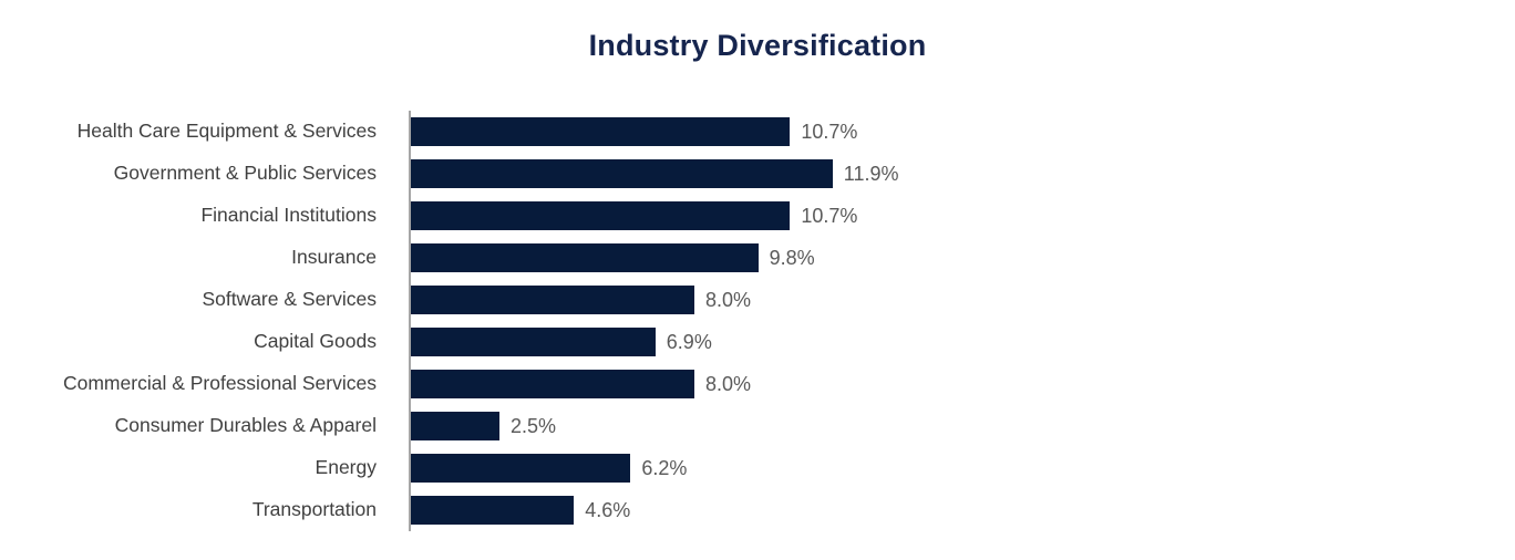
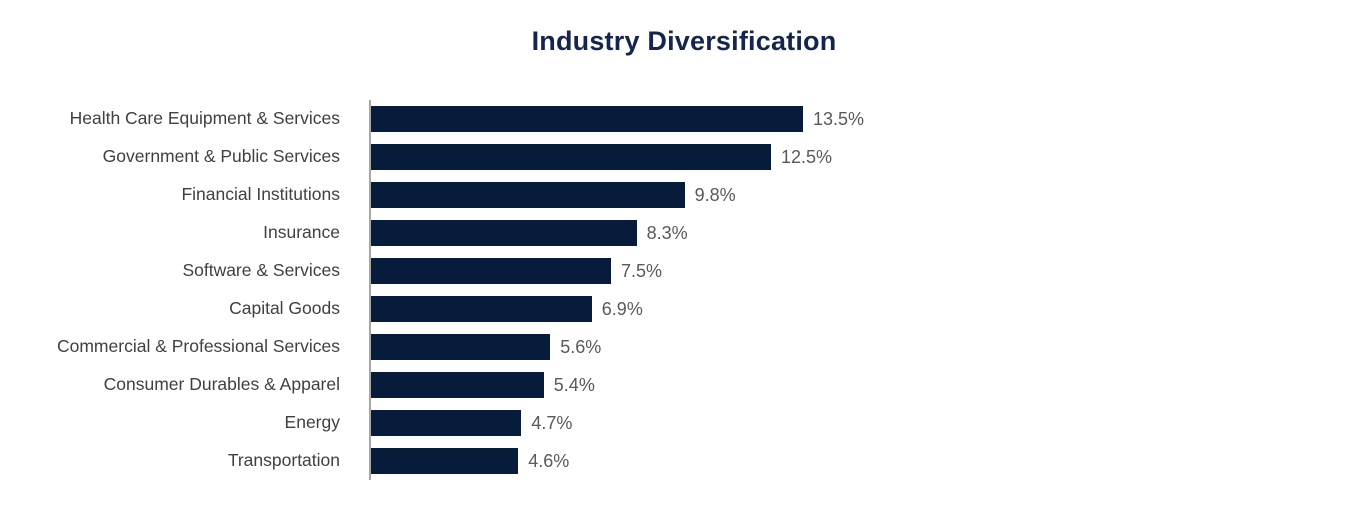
Health Care Equipment & Services: 10.7% -> 13.5%
Government & Public Services: 11.9% -> 12.5%
Financial Institutions: 10.7% -> 9.8%
Insurance: 9.8% -> 8.3%
Software & Services: 8.0% -> 7.5%
Commercial & Professional Services: 8.0% -> 5.6%
Consumer Durables & Apparel: 2.5% -> 5.4%
Energy: 6.2% -> 4.7%
